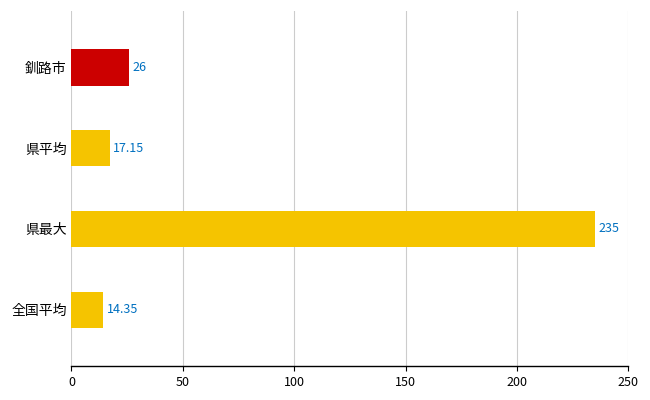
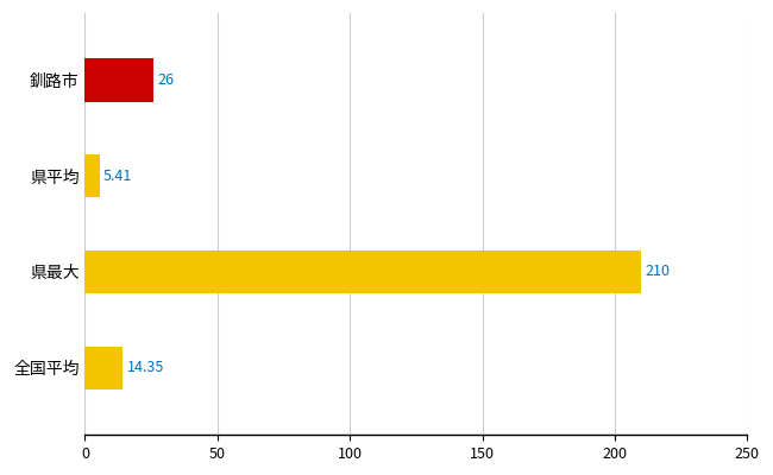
県平均: 17.15 -> 5.41
県最大: 235 -> 210
